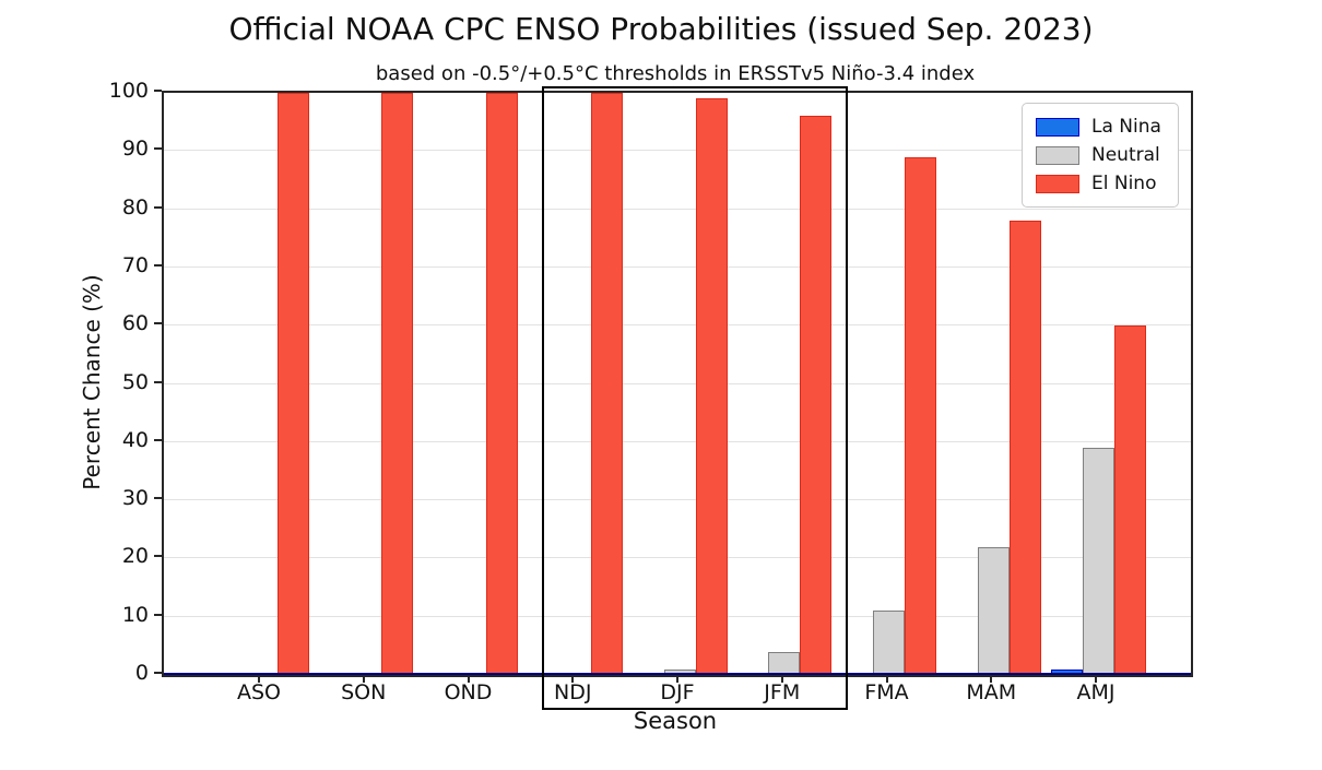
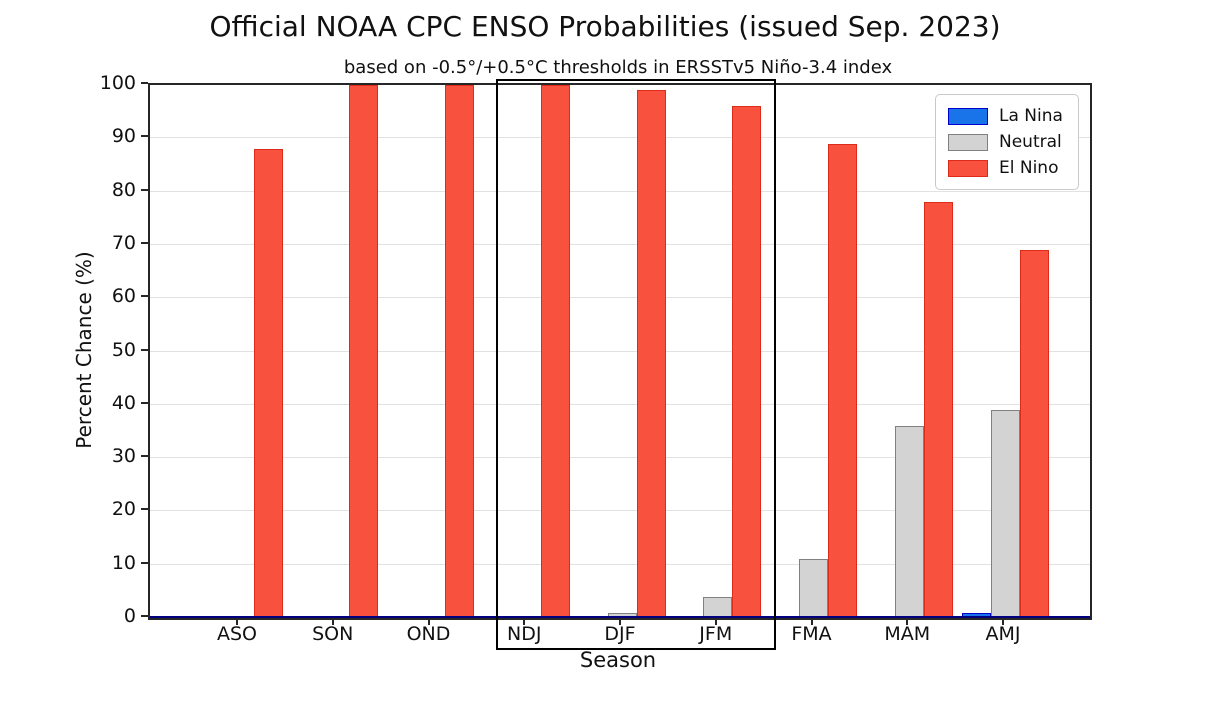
El Nino/ASO: 100 -> 88
Neutral/MAM: 22 -> 36
El Nino/AMJ: 60 -> 69
